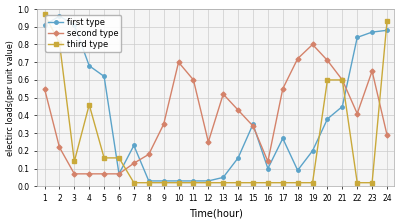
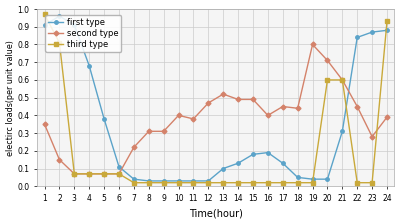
second type/1: 0.55 -> 0.35
second type/2: 0.22 -> 0.15
third type/3: 0.14 -> 0.07
third type/4: 0.46 -> 0.07
first type/5: 0.62 -> 0.38
third type/5: 0.16 -> 0.07
first type/6: 0.07 -> 0.11
third type/6: 0.16 -> 0.07
first type/7: 0.23 -> 0.04
second type/7: 0.13 -> 0.22
second type/8: 0.18 -> 0.31
second type/9: 0.35 -> 0.31
second type/10: 0.70 -> 0.40
second type/11: 0.60 -> 0.38
second type/12: 0.25 -> 0.47
first type/13: 0.05 -> 0.10
first type/14: 0.16 -> 0.13
second type/14: 0.43 -> 0.49
first type/15: 0.35 -> 0.18
second type/15: 0.34 -> 0.49
first type/16: 0.10 -> 0.19
second type/16: 0.14 -> 0.40
first type/17: 0.27 -> 0.13
second type/17: 0.55 -> 0.45
first type/18: 0.09 -> 0.05
second type/18: 0.72 -> 0.44
first type/19: 0.20 -> 0.04
first type/20: 0.38 -> 0.04
first type/21: 0.45 -> 0.31
second type/22: 0.41 -> 0.45
second type/23: 0.65 -> 0.28
second type/24: 0.29 -> 0.39
